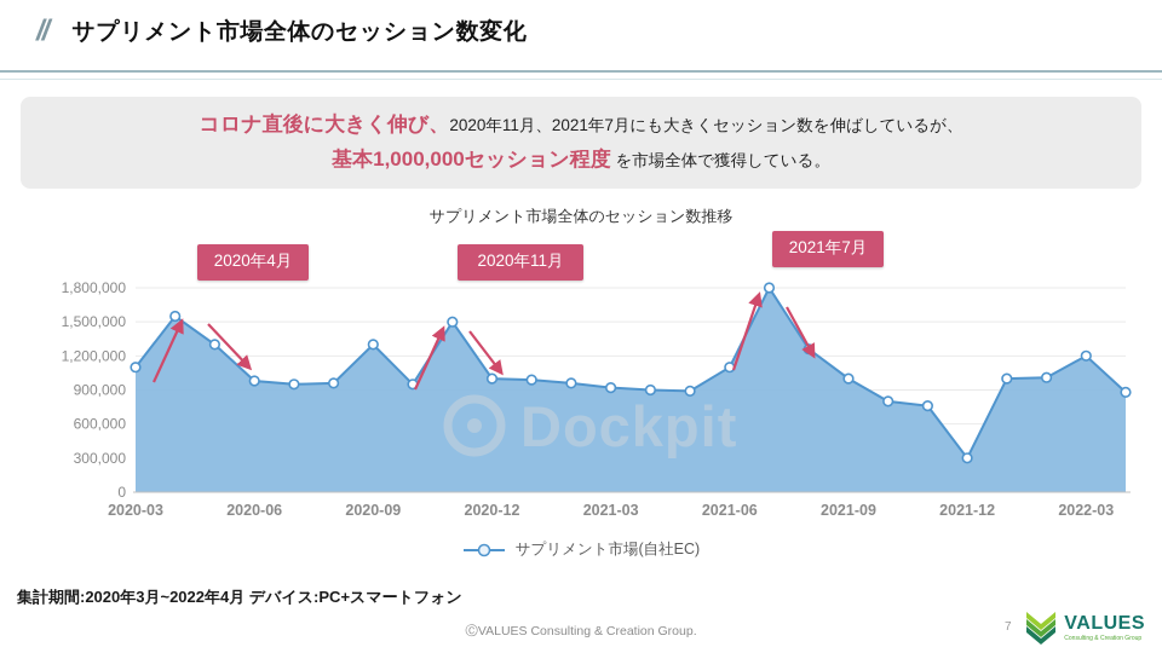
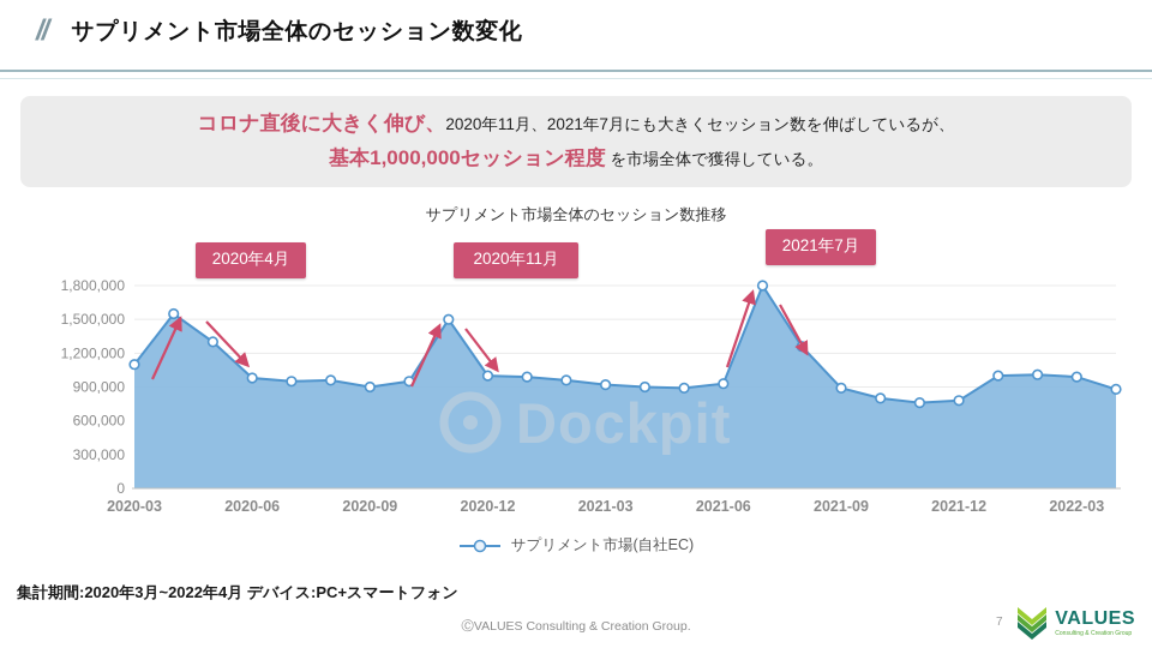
2020-09: 1300000 -> 900000
2021-06: 1100000 -> 900000
2021-09: 1000000 -> 900000
2021-12: 300000 -> 800000
2022-03: 1200000 -> 1000000
